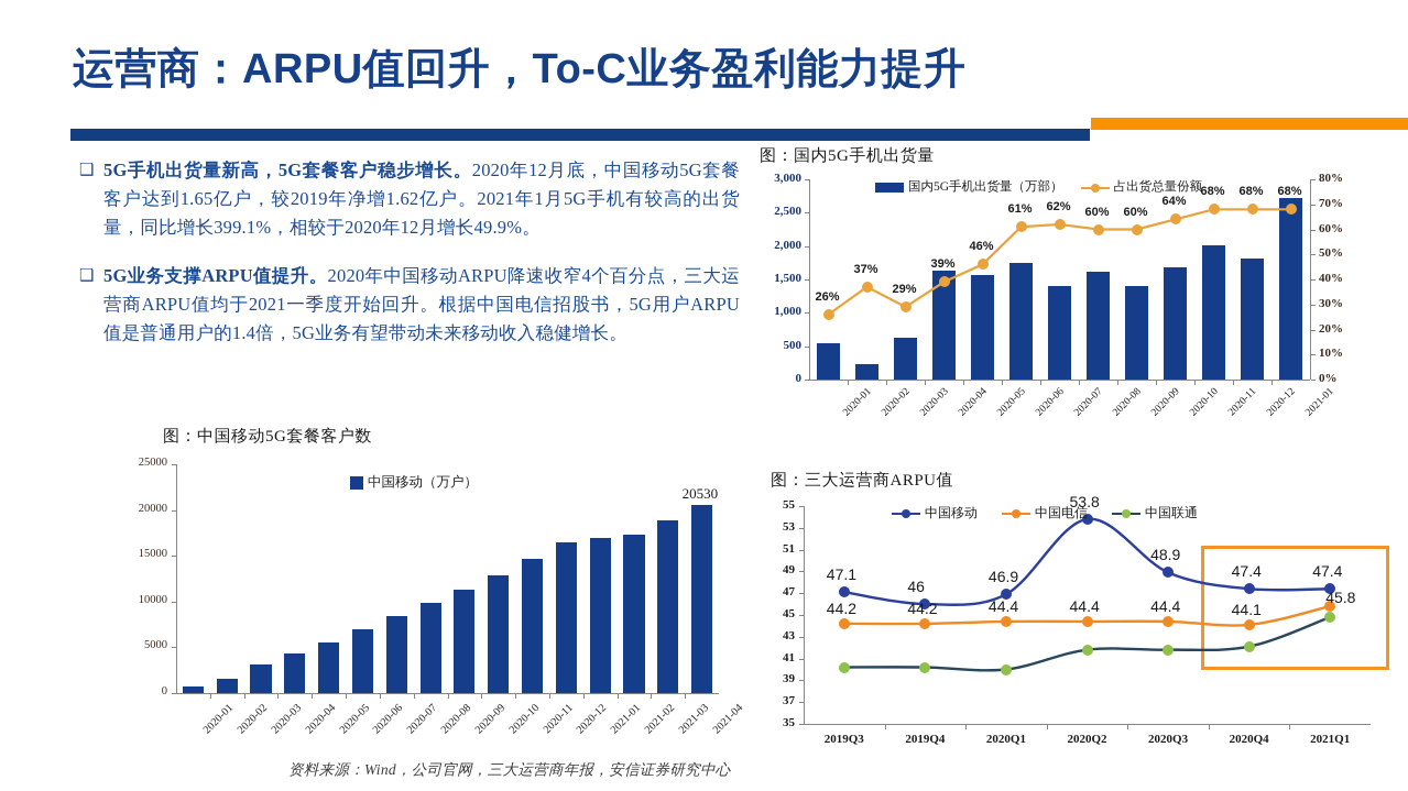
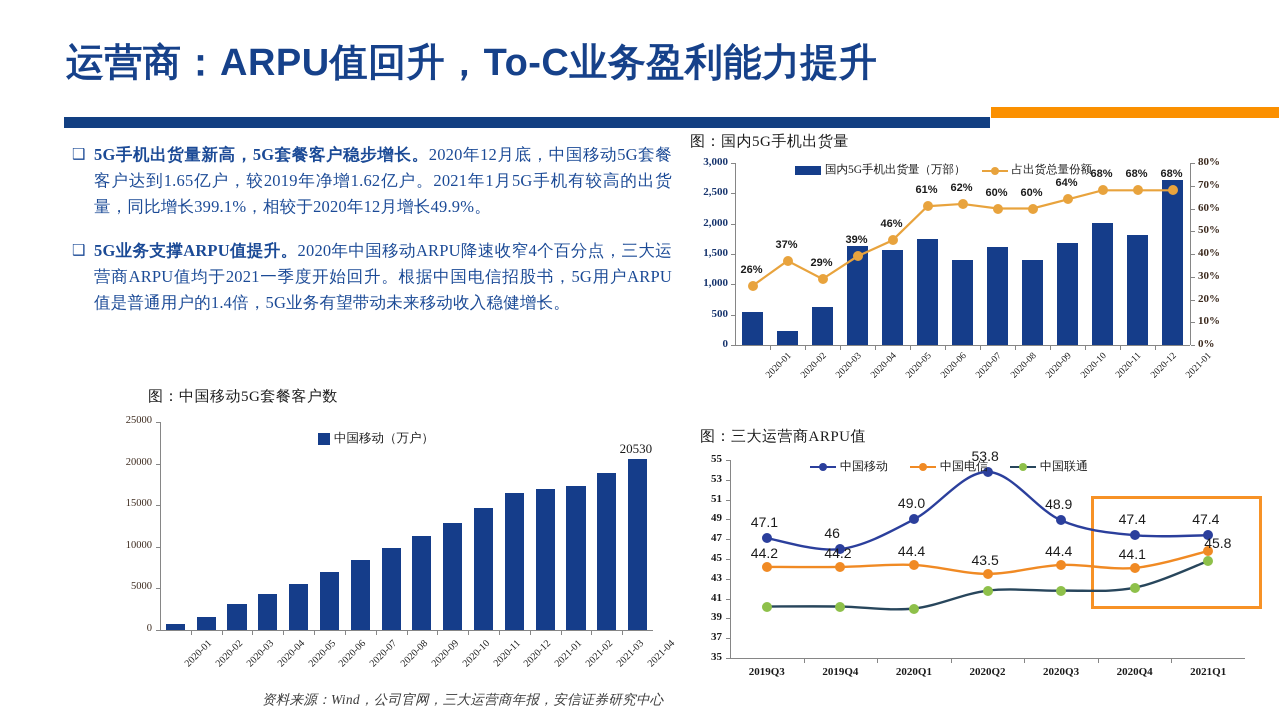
图：三大运营商ARPU值/中国移动/2020Q1: 46.9 -> 49.0
图：三大运营商ARPU值/中国电信/2020Q2: 44.4 -> 43.5
